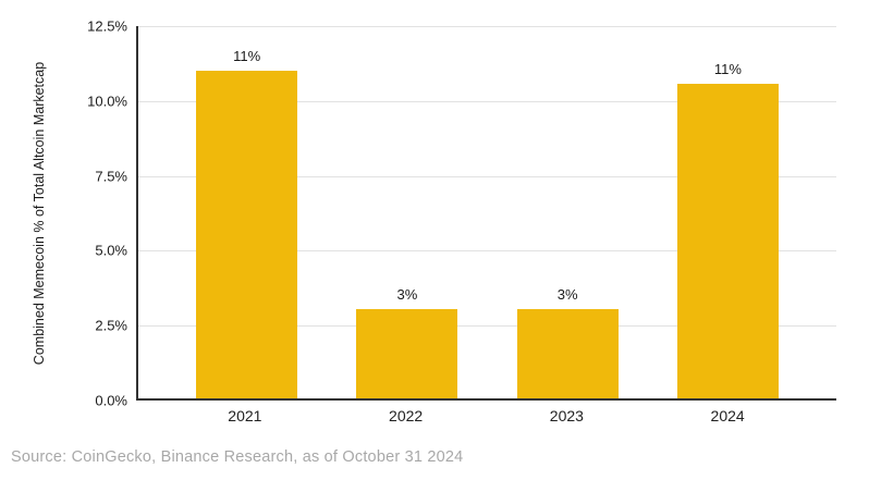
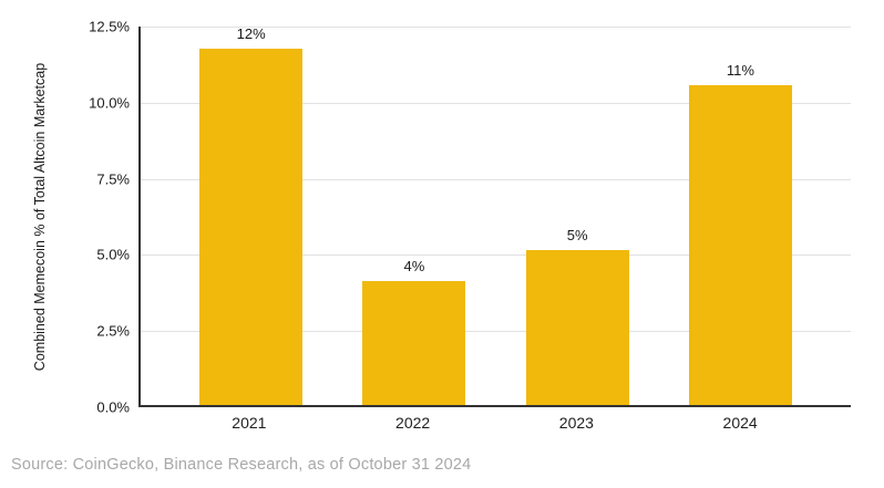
2021: 11% -> 12%
2022: 3% -> 4%
2023: 3% -> 5%
